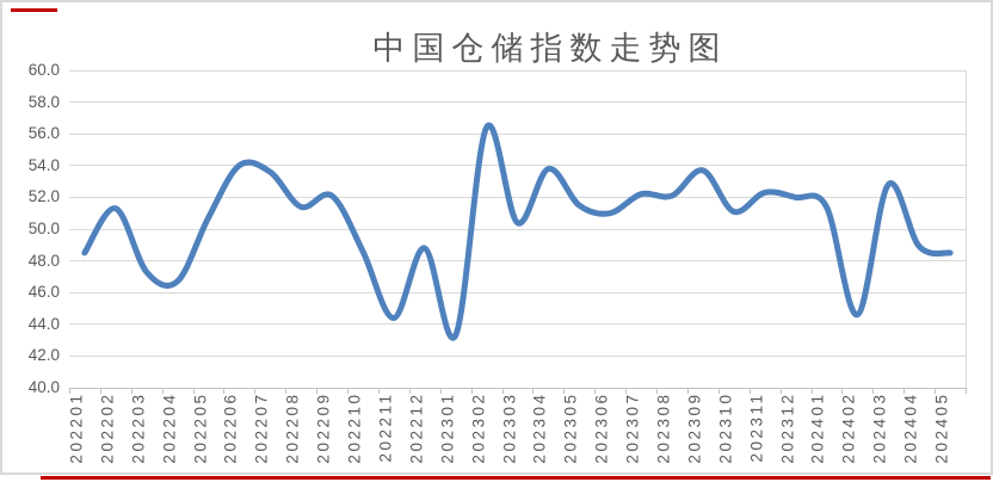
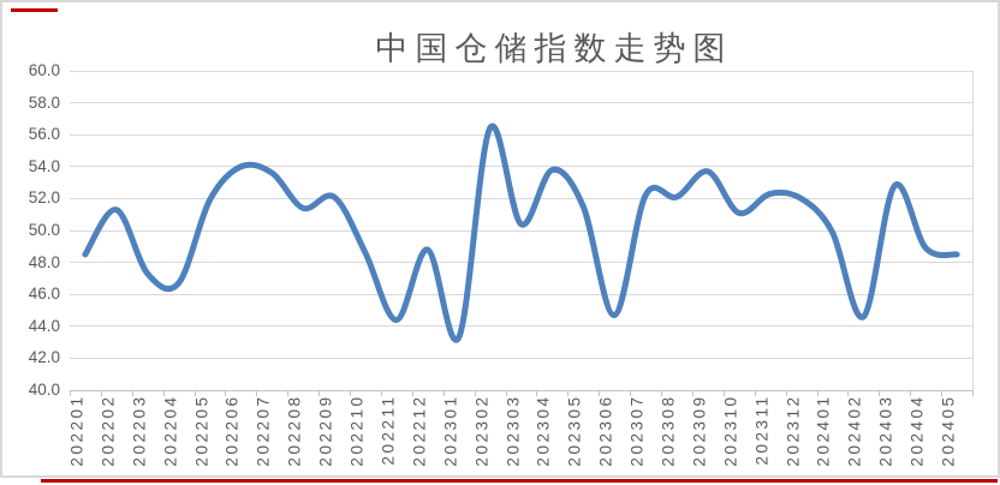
202205: 50.7 -> 51.9
202306: 51.0 -> 44.7
202401: 51.4 -> 49.9
